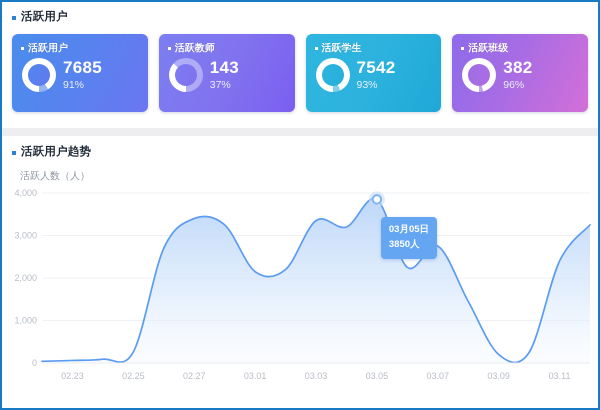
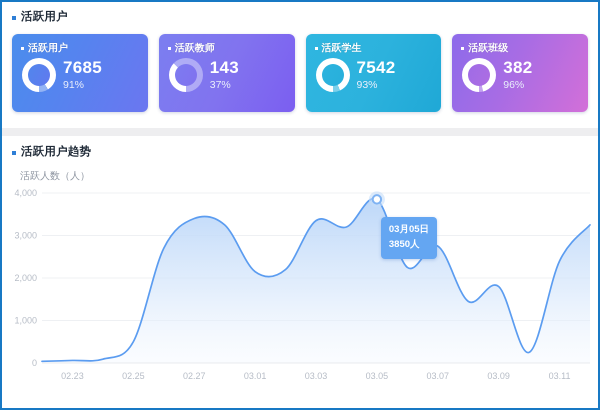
02.25: 300 -> 500
03.09: 200 -> 1800
